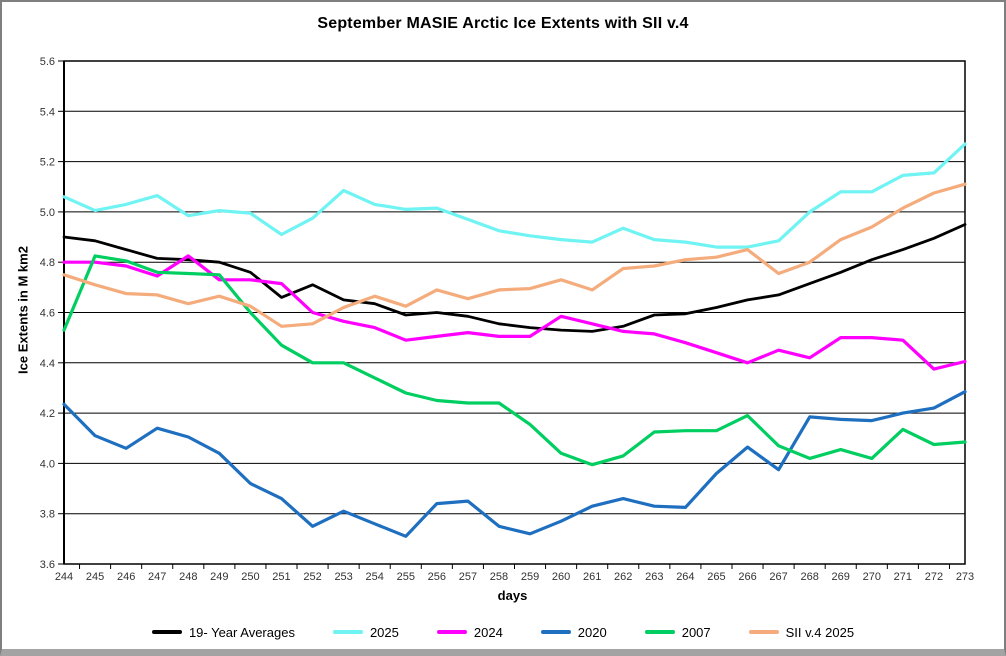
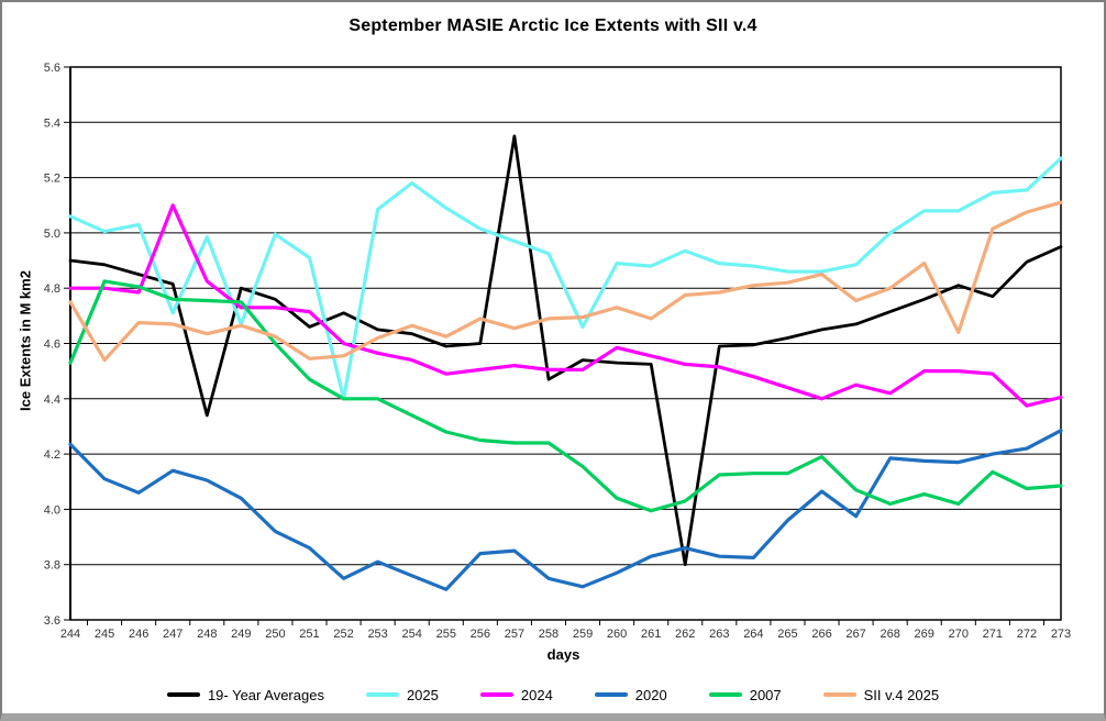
SII v.4 2025/245: 4.71 -> 4.54
2025/247: 5.07 -> 4.71
2024/247: 4.75 -> 5.10
19- Year Averages/248: 4.81 -> 4.34
2025/249: 5.00 -> 4.67
2025/252: 4.97 -> 4.40
2025/254: 5.03 -> 5.18
2025/255: 5.01 -> 5.09
19- Year Averages/257: 4.58 -> 5.35
19- Year Averages/258: 4.55 -> 4.47
2025/259: 4.91 -> 4.66
19- Year Averages/262: 4.54 -> 3.80
SII v.4 2025/270: 4.94 -> 4.64
19- Year Averages/271: 4.85 -> 4.77
